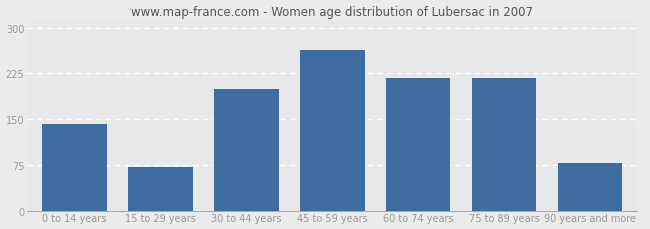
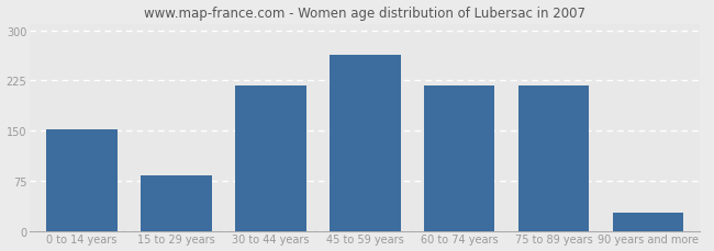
0 to 14 years: 142 -> 152
15 to 29 years: 72 -> 83
30 to 44 years: 200 -> 218
90 years and more: 78 -> 28
